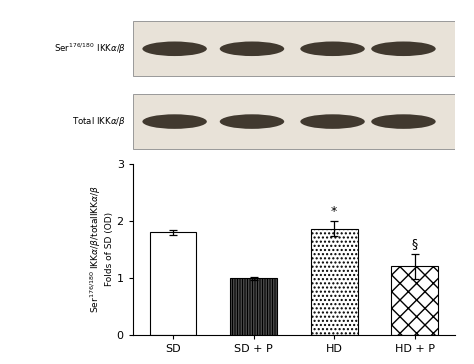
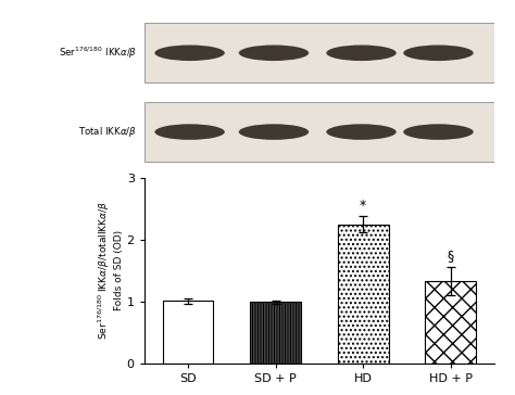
SD: 1.80 -> 1.01
HD: 1.86 -> 2.25
HD + P: 1.20 -> 1.33
